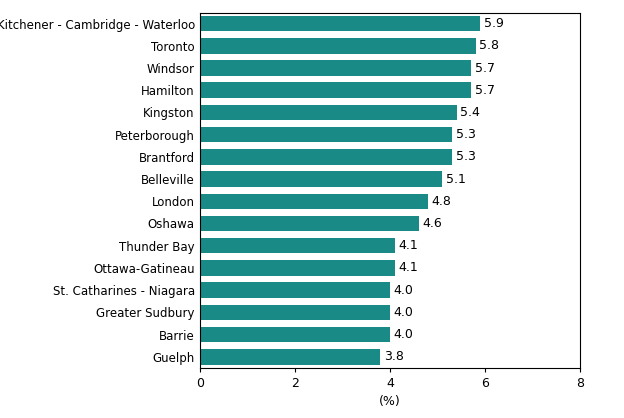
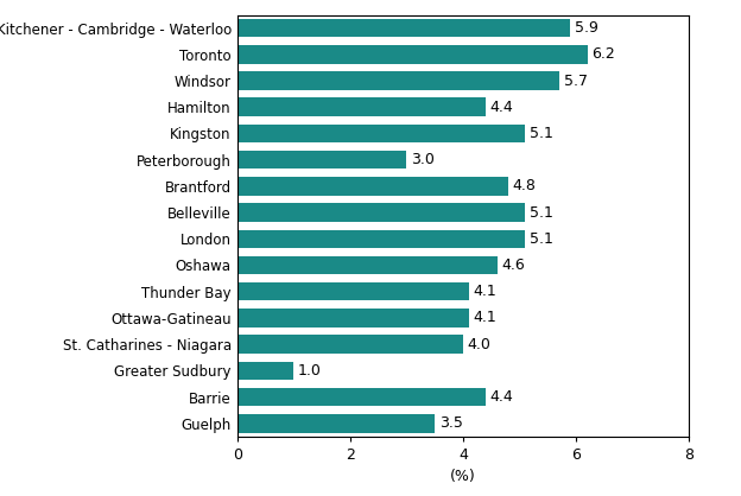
Toronto: 5.8 -> 6.2
Hamilton: 5.7 -> 4.4
Kingston: 5.4 -> 5.1
Peterborough: 5.3 -> 3.0
Brantford: 5.3 -> 4.8
London: 4.8 -> 5.1
Greater Sudbury: 4.0 -> 1.0
Barrie: 4.0 -> 4.4
Guelph: 3.8 -> 3.5
